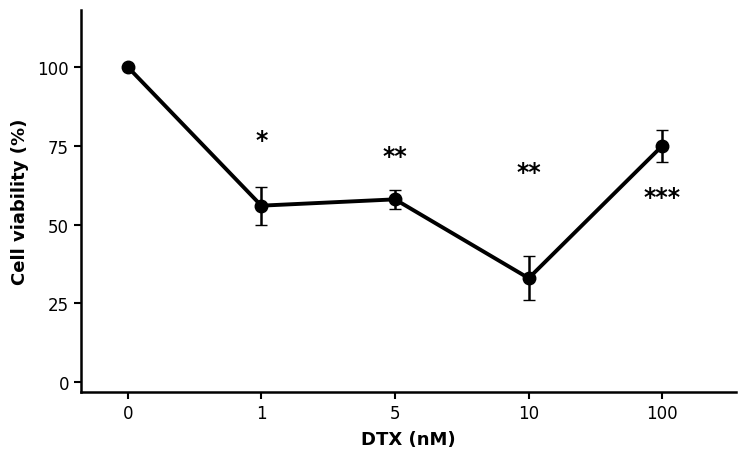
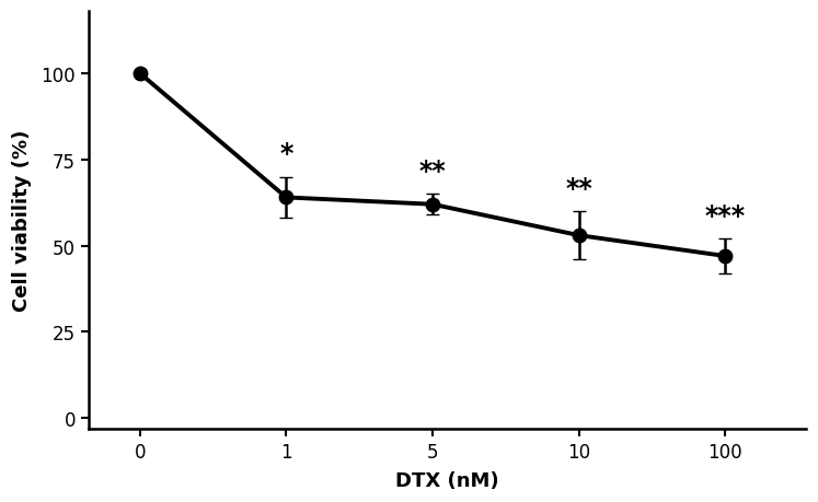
1: 56 -> 64
5: 58 -> 62
10: 33 -> 53
100: 75 -> 47
